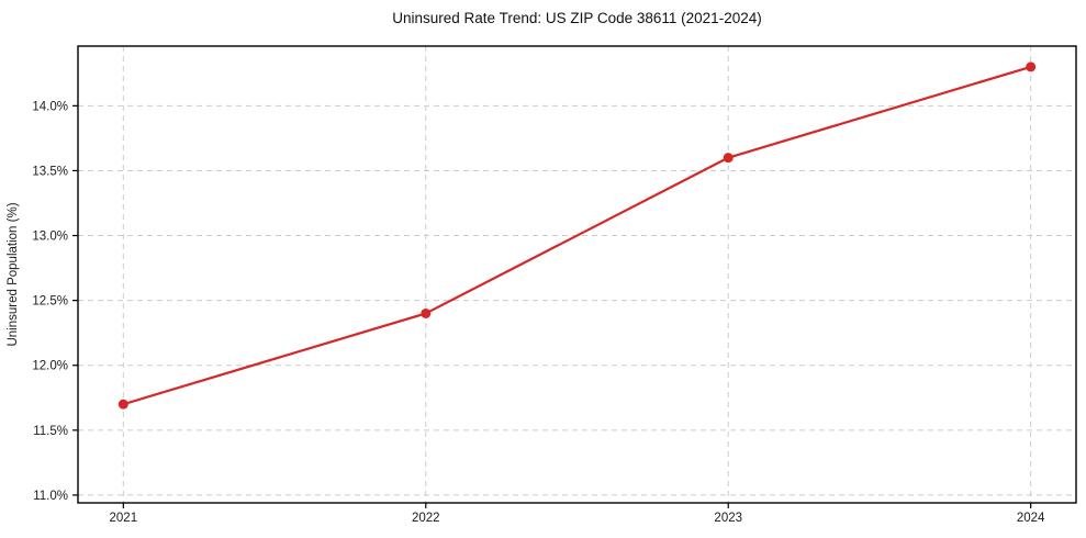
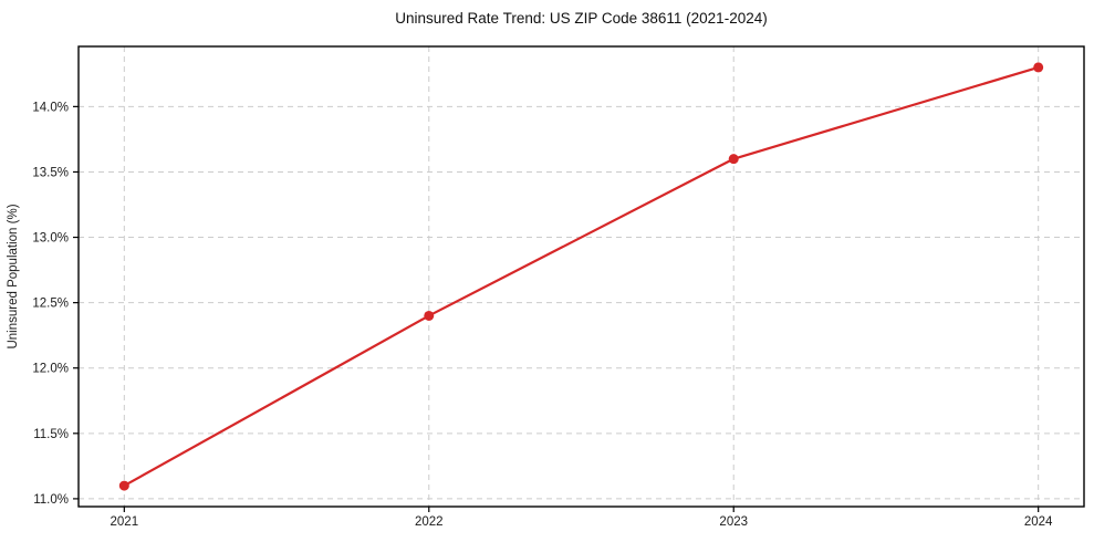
2021: 11.7% -> 11.1%
